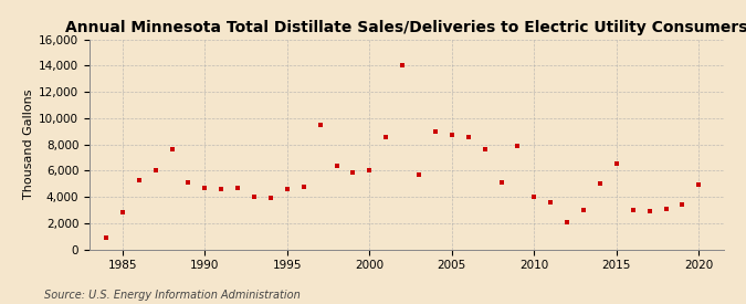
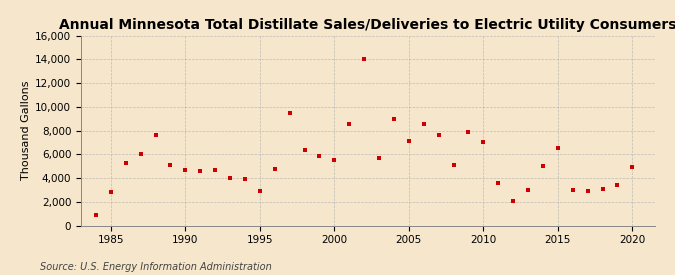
1995: 4,600 -> 2,900
2000: 6,000 -> 5,500
2005: 8,700 -> 7,100
2010: 4,000 -> 7,000
